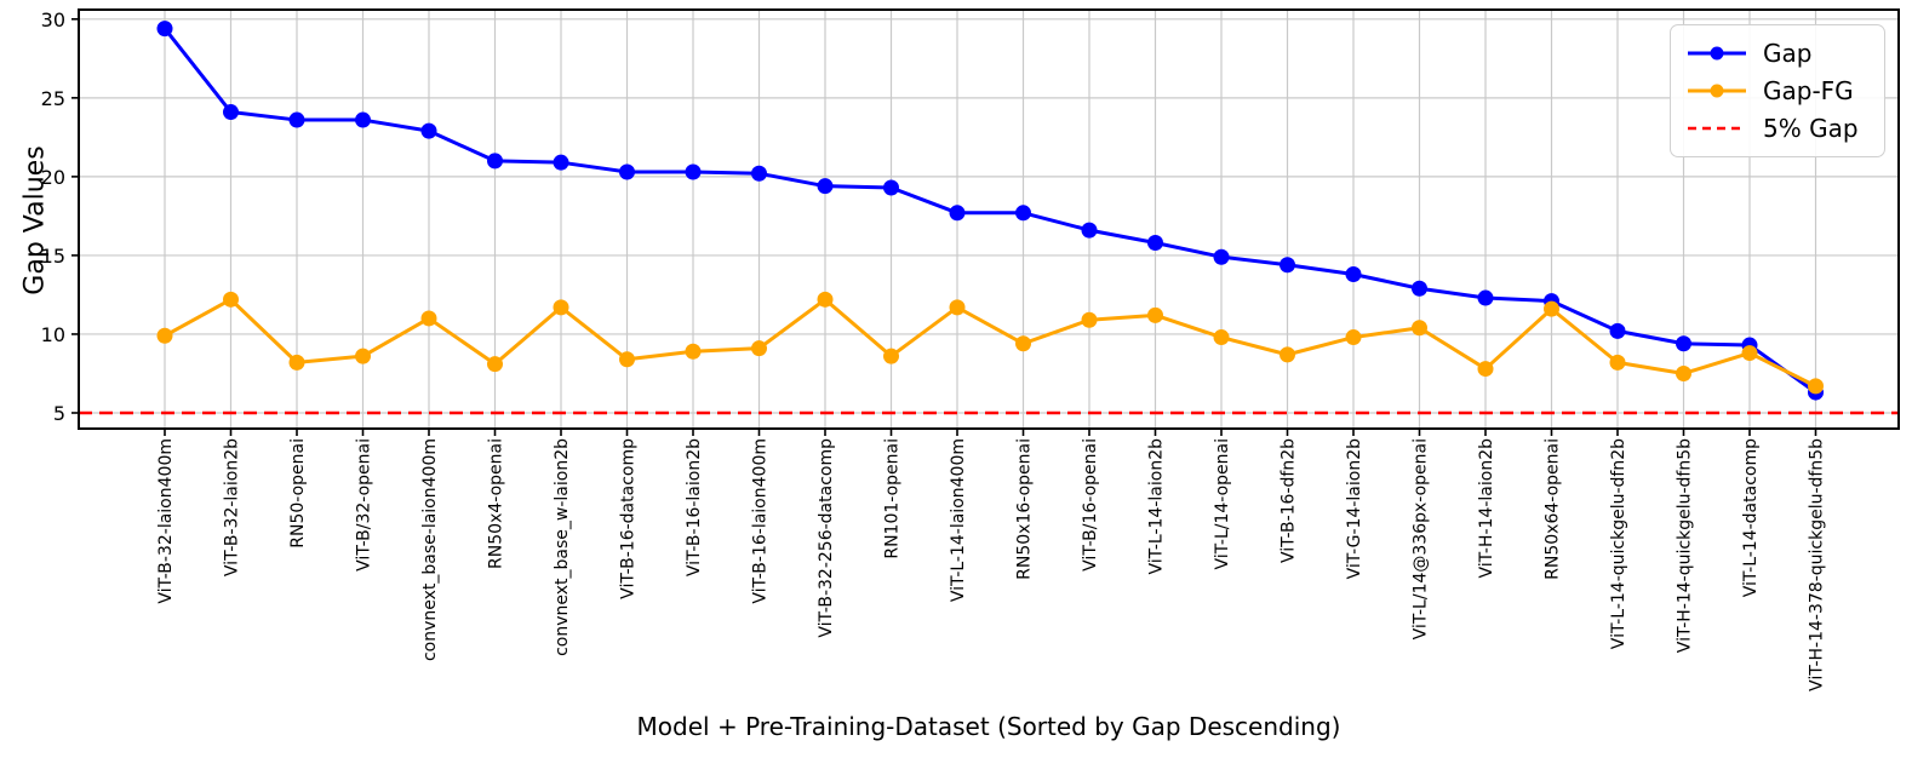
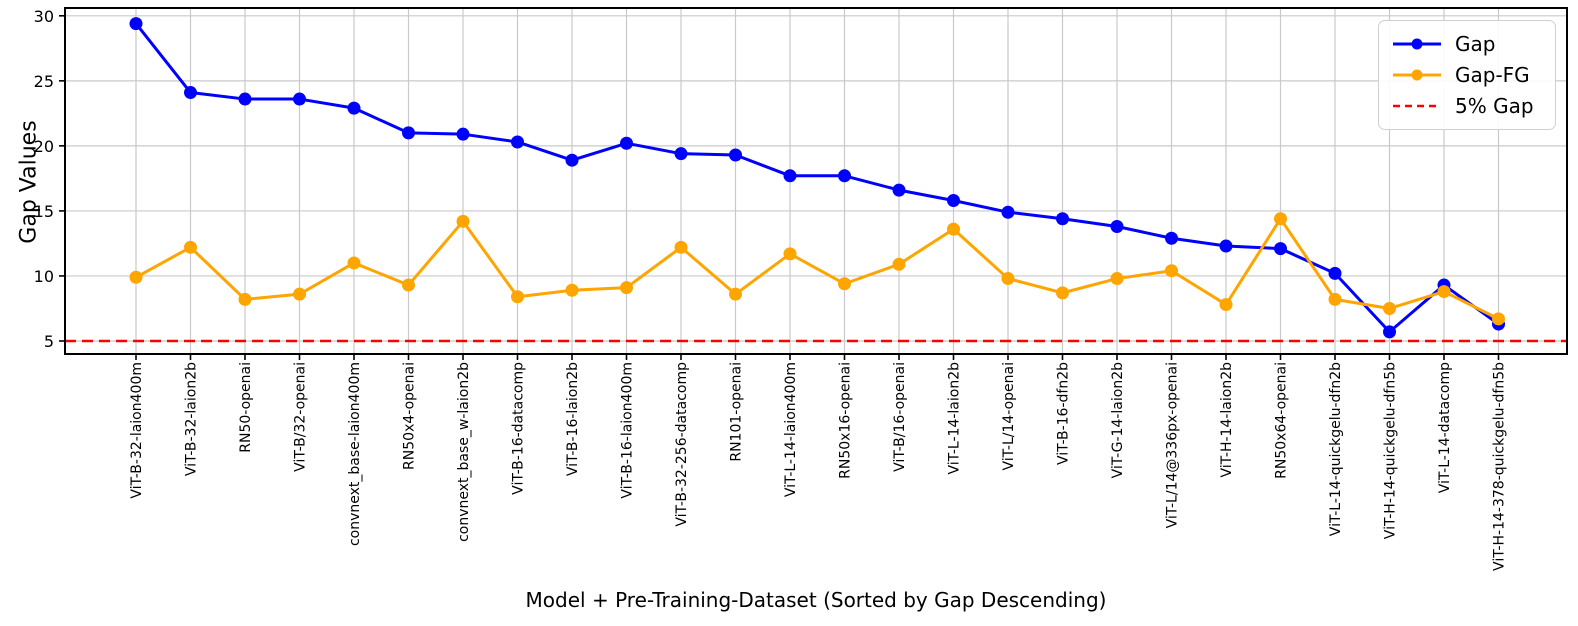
Gap-FG/RN50x4-openai: 8.1 -> 9.3
Gap-FG/convnext_base_w-laion2b: 11.7 -> 14.2
Gap/ViT-B-16-laion2b: 20.3 -> 18.9
Gap-FG/ViT-L-14-laion2b: 11.2 -> 13.6
Gap-FG/RN50x64-openai: 11.6 -> 14.4
Gap/ViT-H-14-quickgelu-dfn5b: 9.4 -> 5.7
